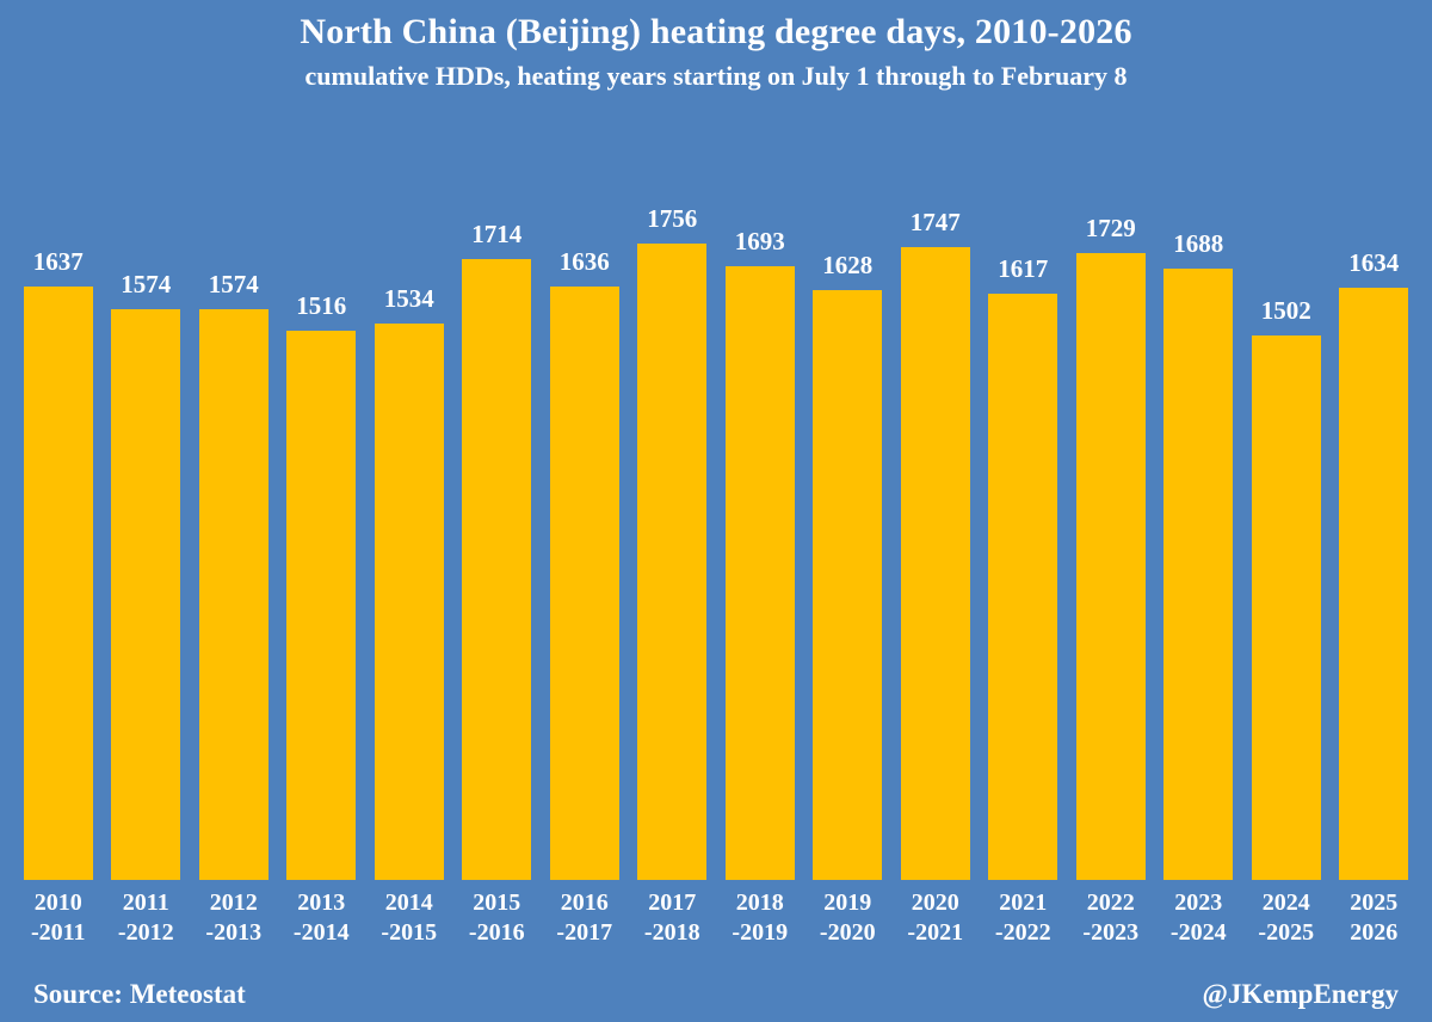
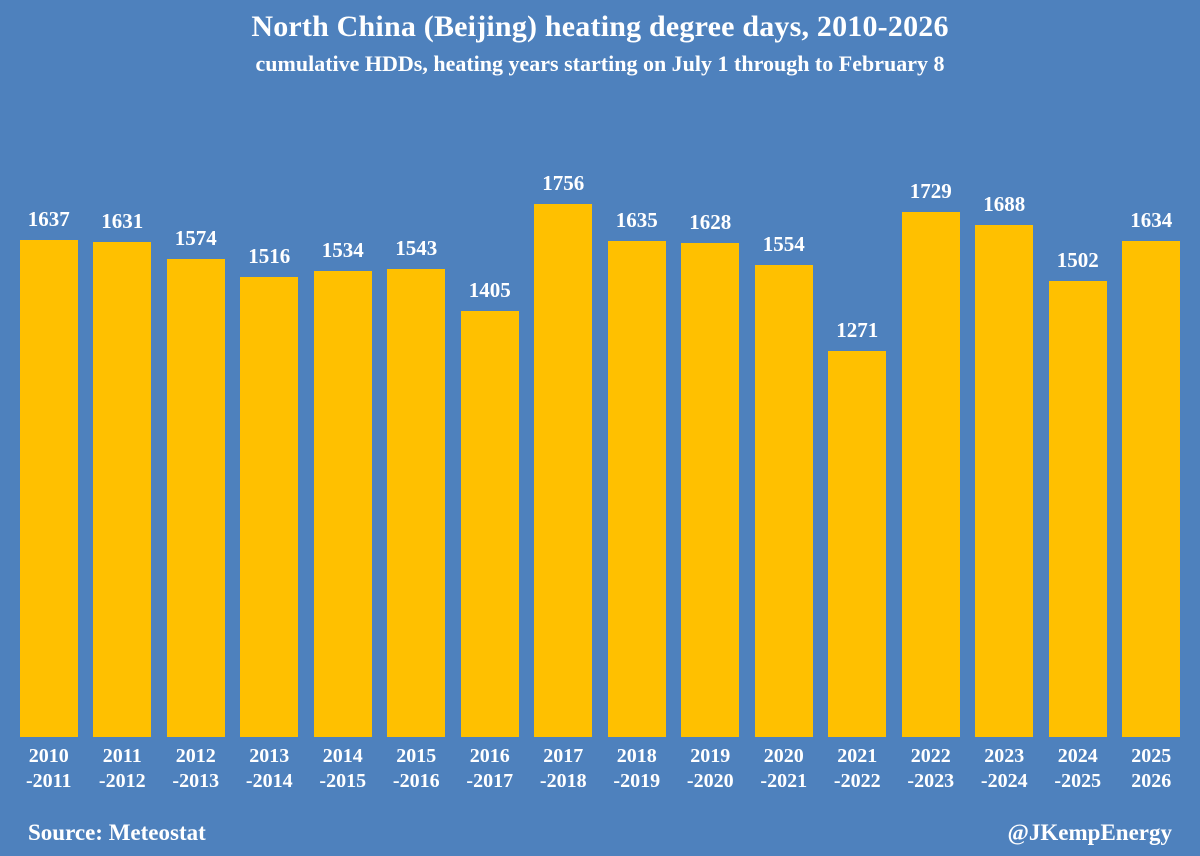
2011 -2012: 1574 -> 1631
2015 -2016: 1714 -> 1543
2016 -2017: 1636 -> 1405
2018 -2019: 1693 -> 1635
2020 -2021: 1747 -> 1554
2021 -2022: 1617 -> 1271
